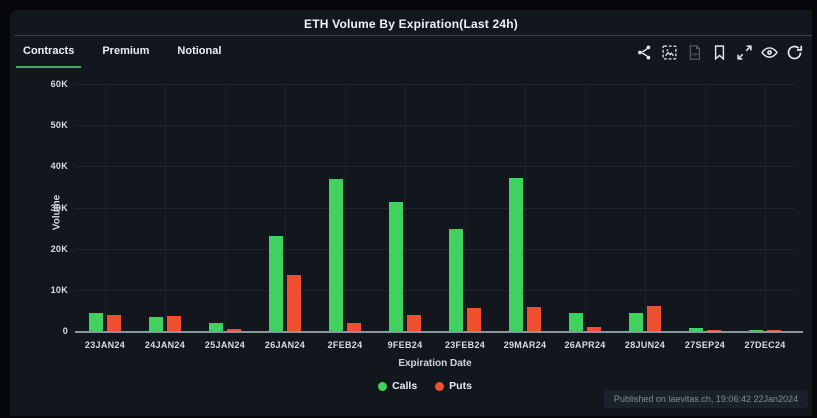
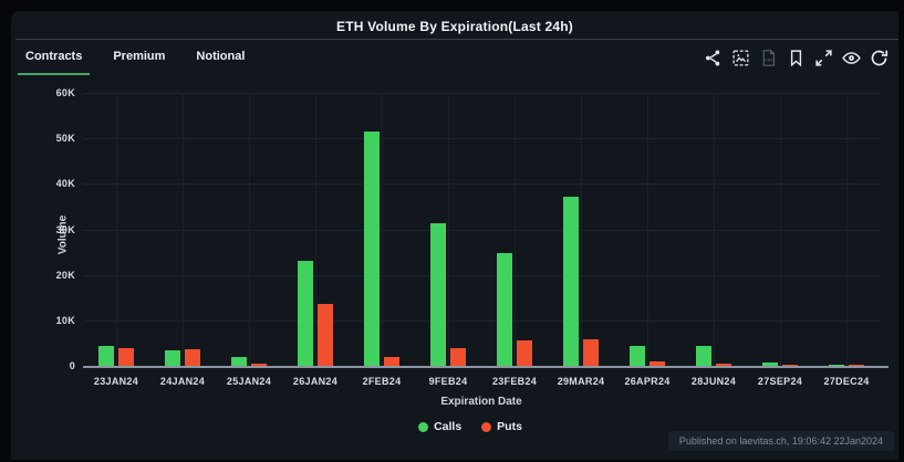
Calls/2FEB24: 37K -> 52K
Puts/28JUN24: 6K -> 1K
